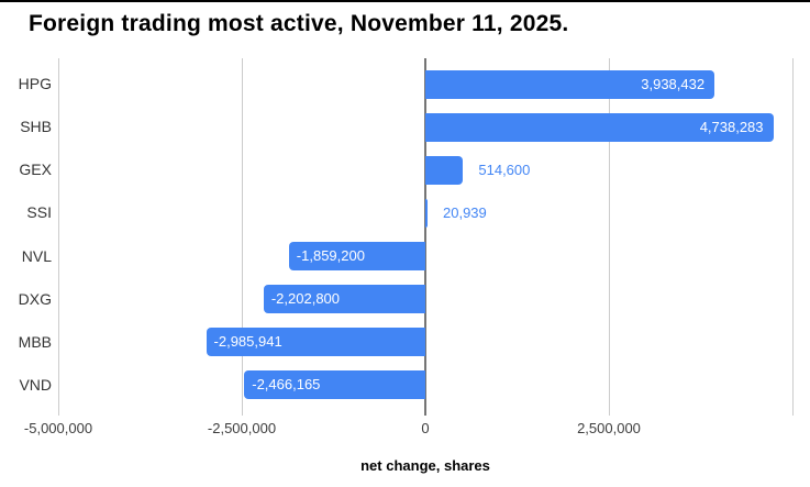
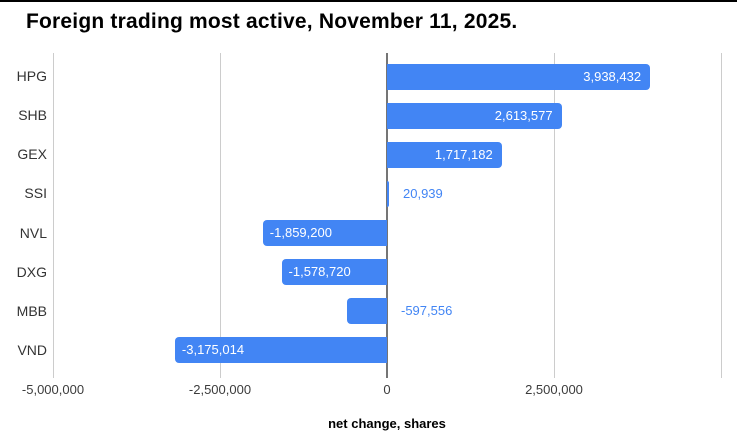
SHB: 4,738,283 -> 2,613,577
GEX: 514,600 -> 1,717,182
DXG: -2,202,800 -> -1,578,720
MBB: -2,985,941 -> -597,556
VND: -2,466,165 -> -3,175,014
